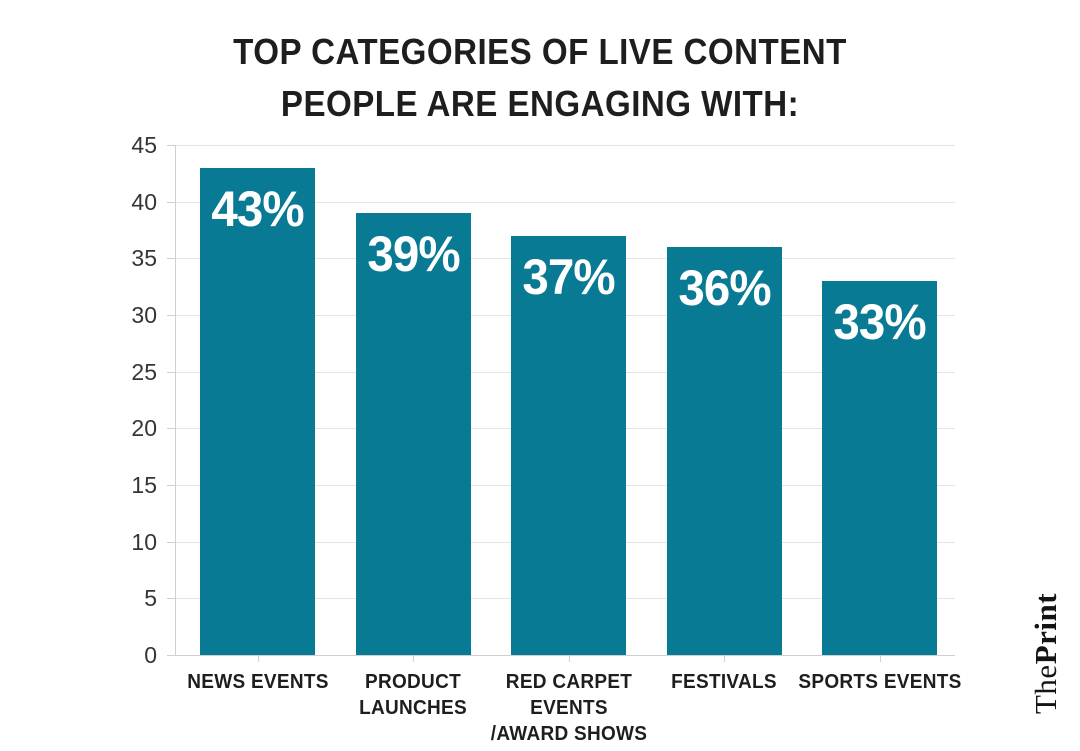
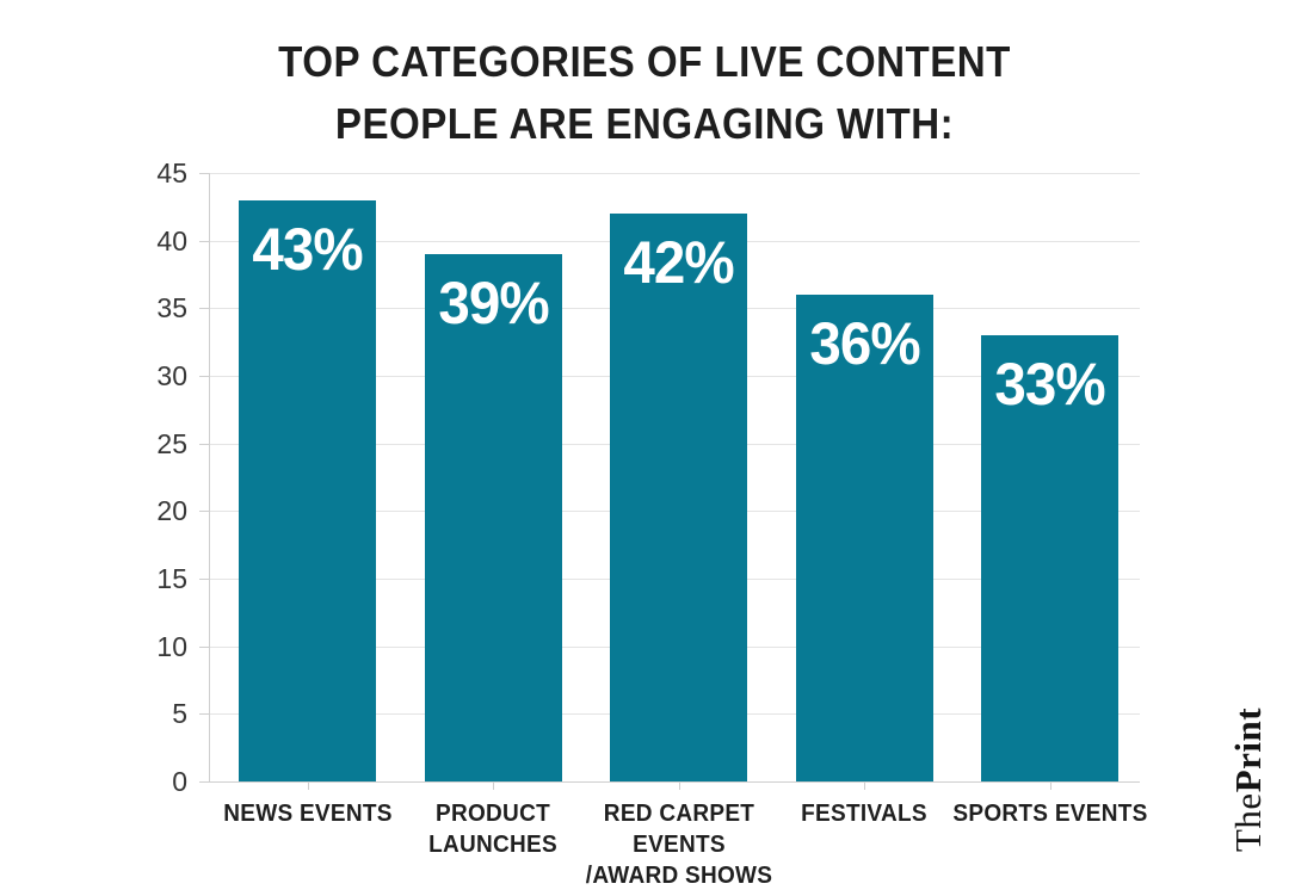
RED CARPET EVENTS /AWARD SHOWS: 37% -> 42%
